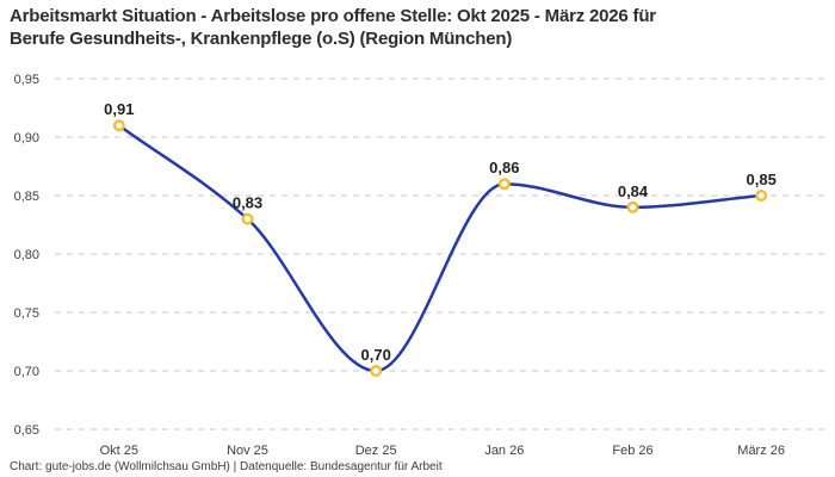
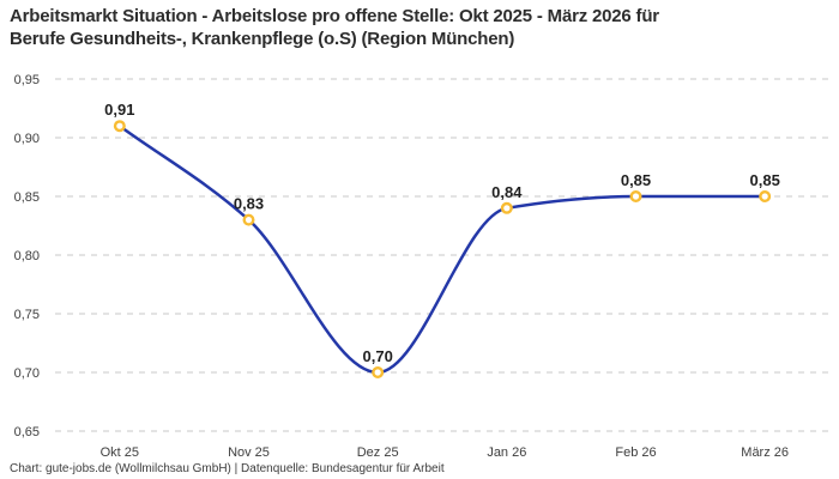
Jan 26: 0,86 -> 0,84
Feb 26: 0,84 -> 0,85
